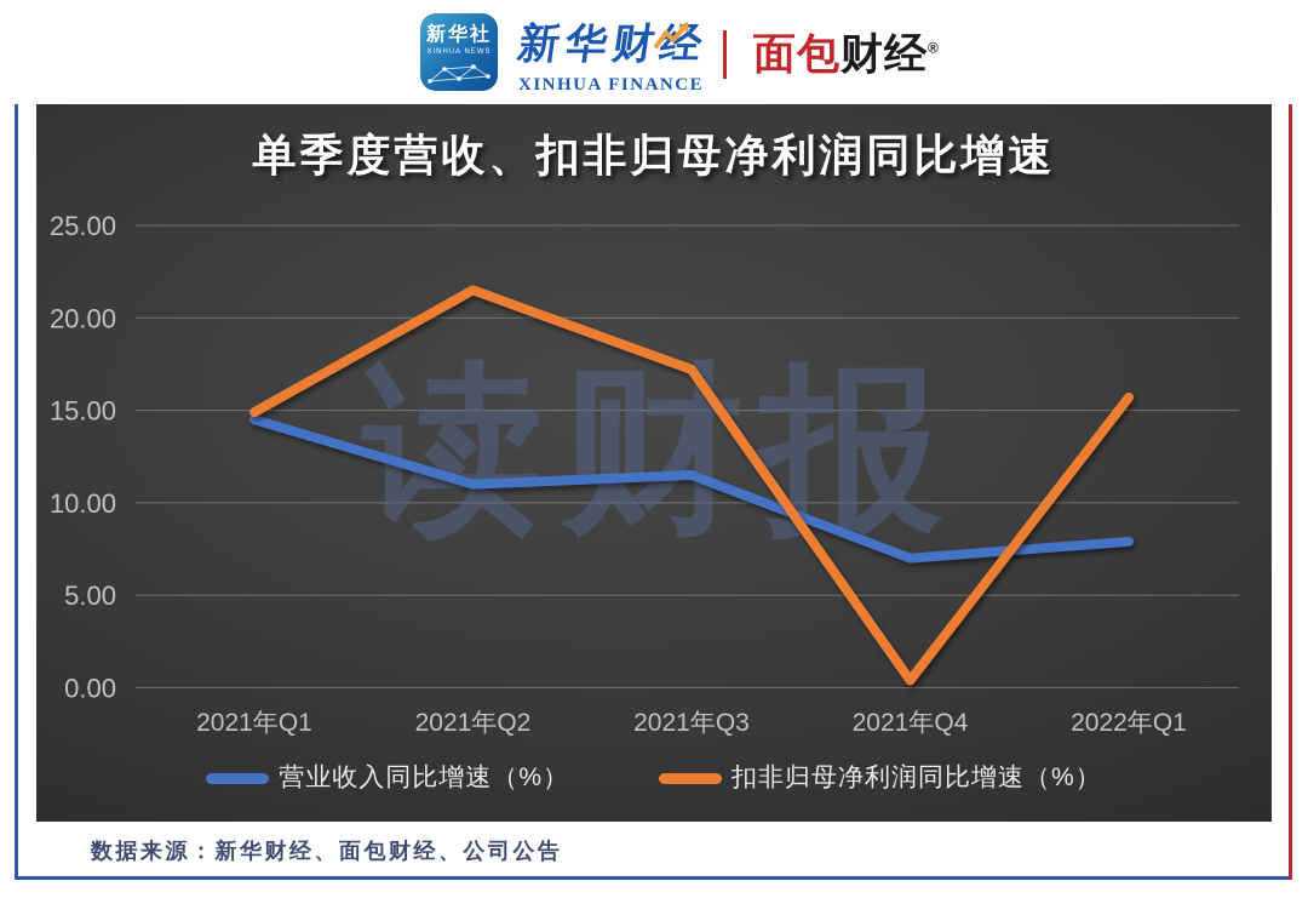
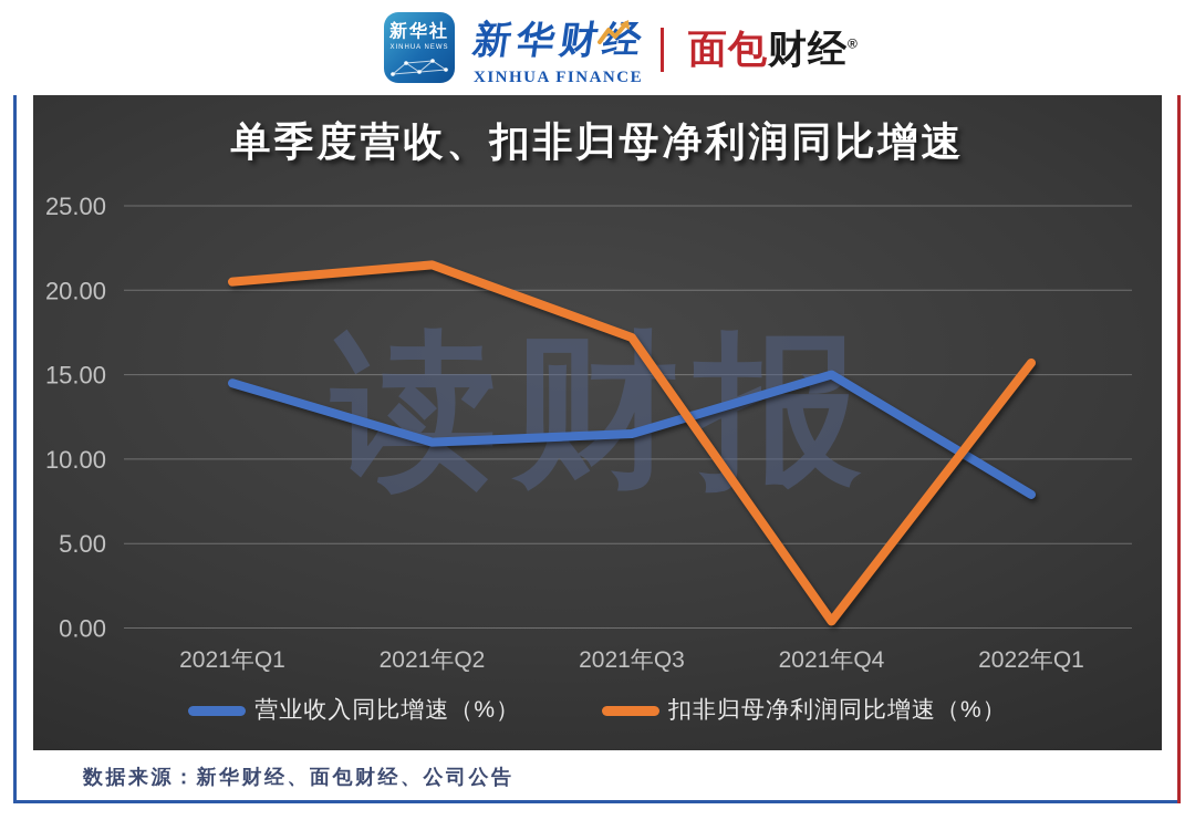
扣非归母净利润同比增速（%）/2021年Q1: 14.9 -> 20.5
营业收入同比增速（%）/2021年Q4: 7.0 -> 15.0
